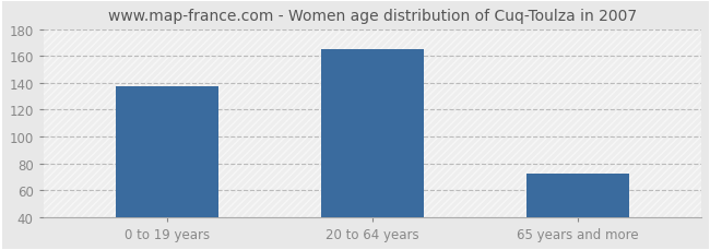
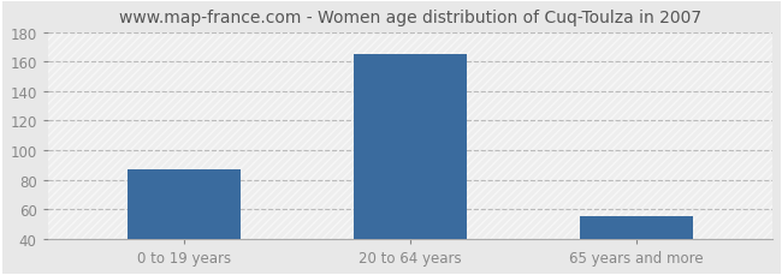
0 to 19 years: 137 -> 87
65 years and more: 72 -> 55
